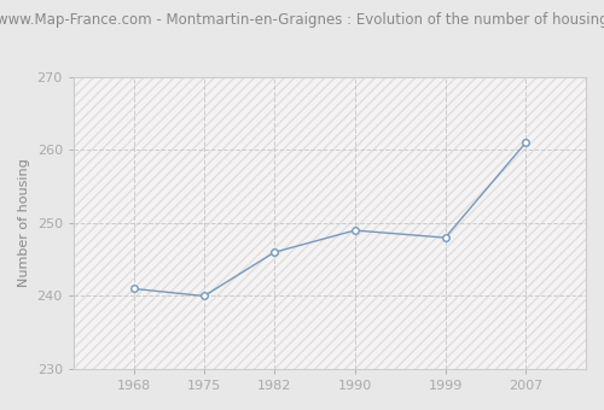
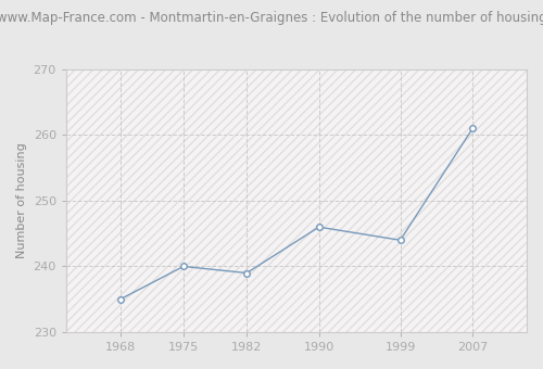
1968: 241 -> 235
1982: 246 -> 239
1990: 249 -> 246
1999: 248 -> 244
